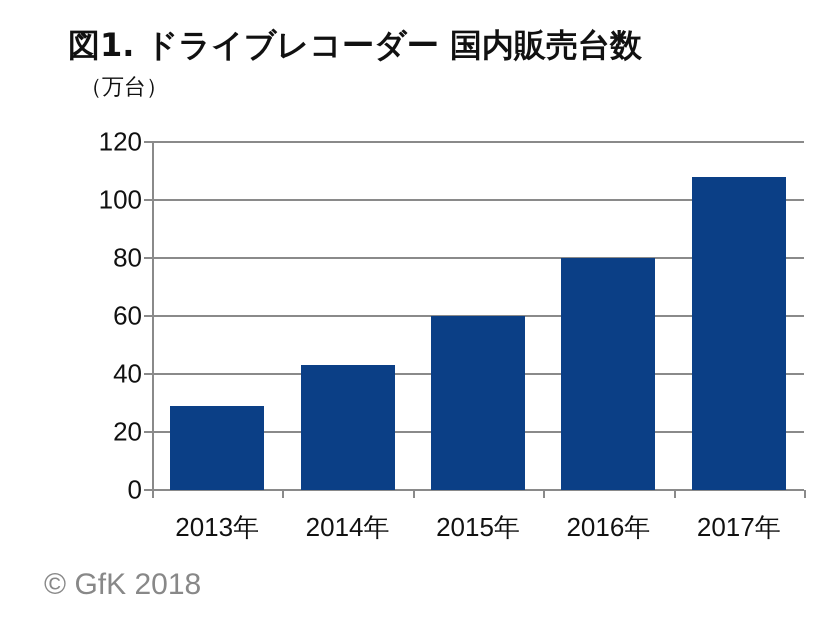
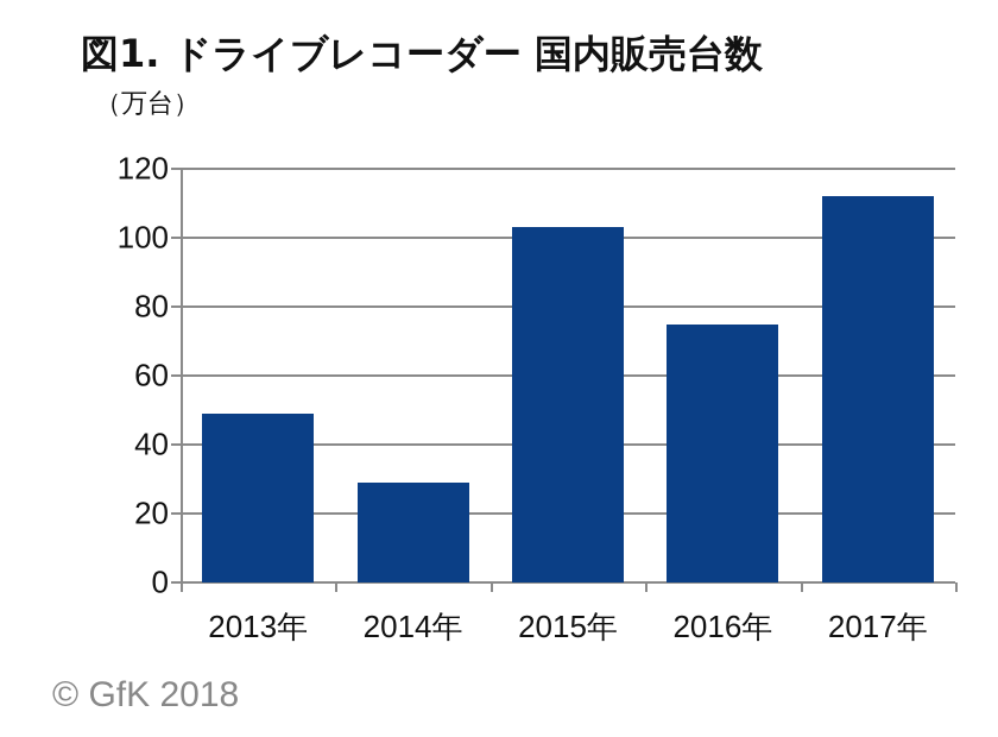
2013年: 29 -> 49
2014年: 43 -> 29
2015年: 60 -> 103
2016年: 80 -> 75
2017年: 108 -> 112
